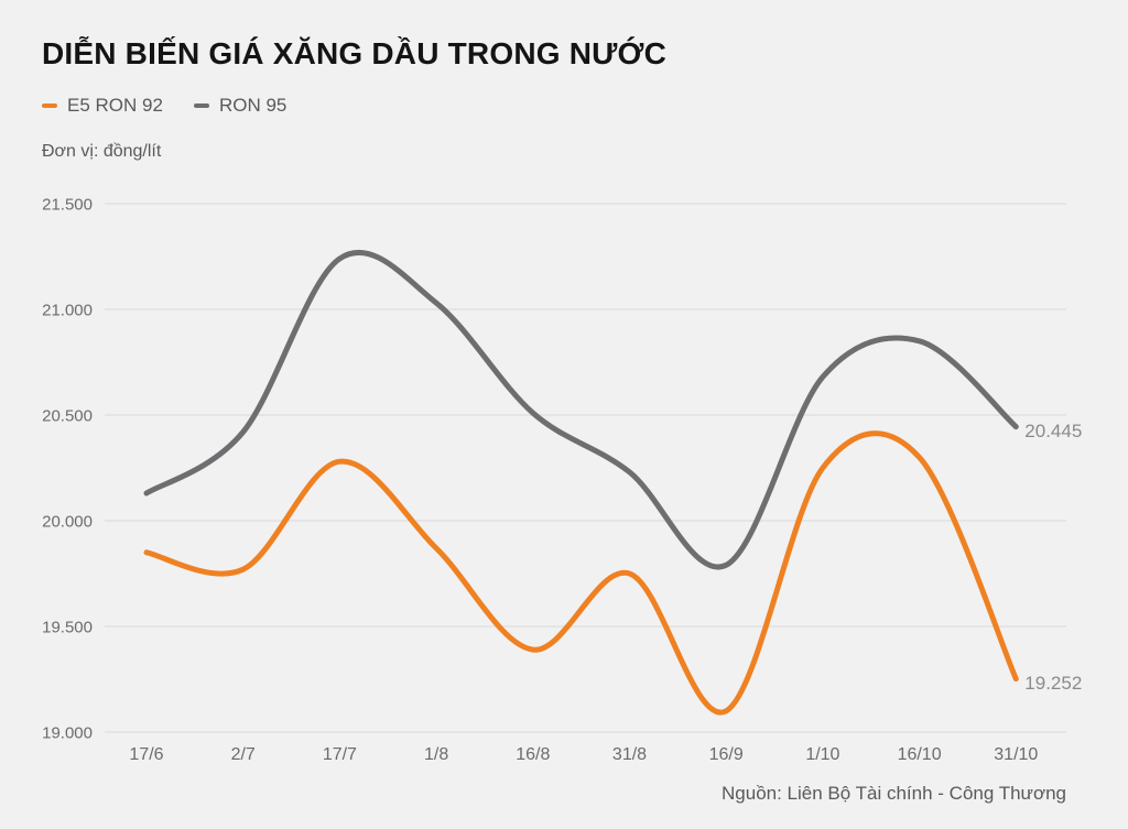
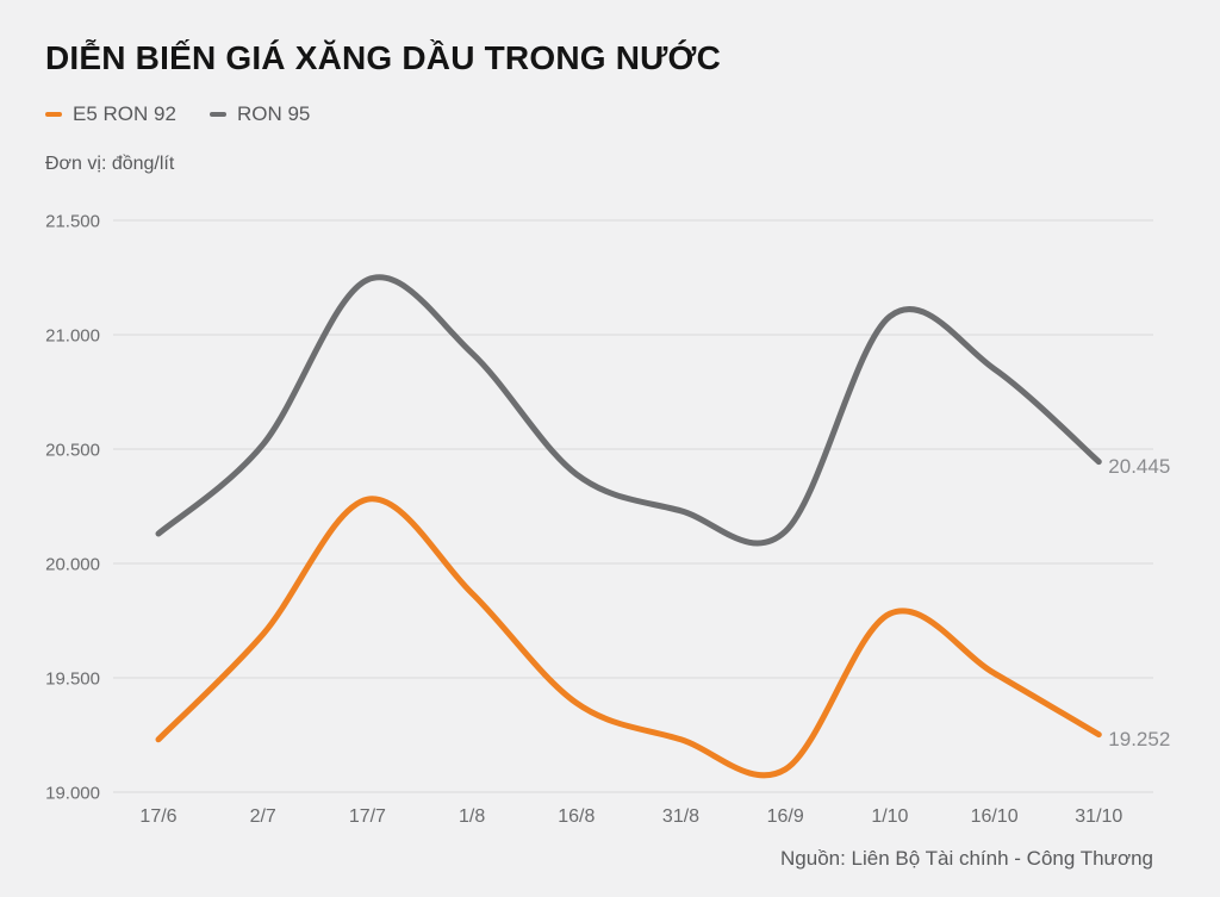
E5 RON 92/17/6: 19850 -> 19230
E5 RON 92/2/7: 19770 -> 19690
RON 95/2/7: 20420 -> 20520
RON 95/1/8: 21030 -> 20920
RON 95/16/8: 20510 -> 20390
E5 RON 92/31/8: 19750 -> 19230
RON 95/16/9: 19790 -> 20140
E5 RON 92/1/10: 20250 -> 19780
RON 95/1/10: 20680 -> 21080
E5 RON 92/16/10: 20300 -> 19520
